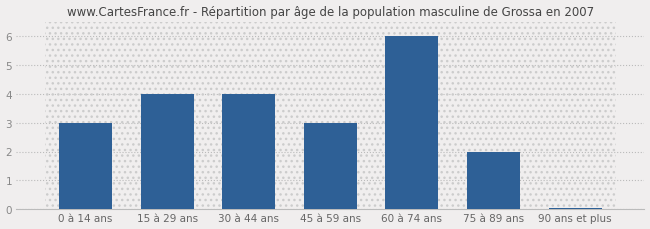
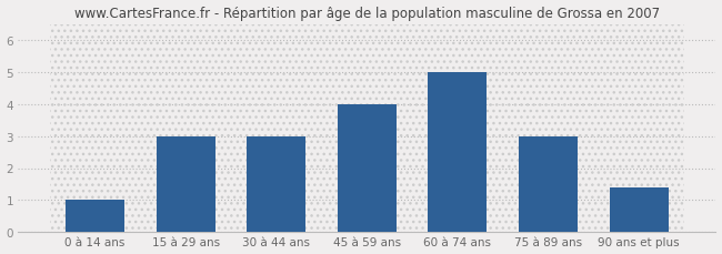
0 à 14 ans: 3.00 -> 1.00
15 à 29 ans: 4.00 -> 3.00
30 à 44 ans: 4.00 -> 3.00
45 à 59 ans: 3.00 -> 4.00
60 à 74 ans: 6.00 -> 5.00
75 à 89 ans: 2.00 -> 3.00
90 ans et plus: 0.05 -> 1.40
